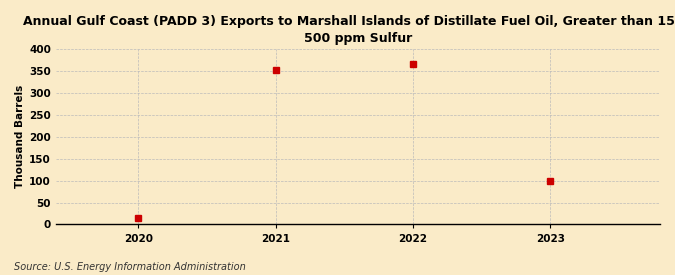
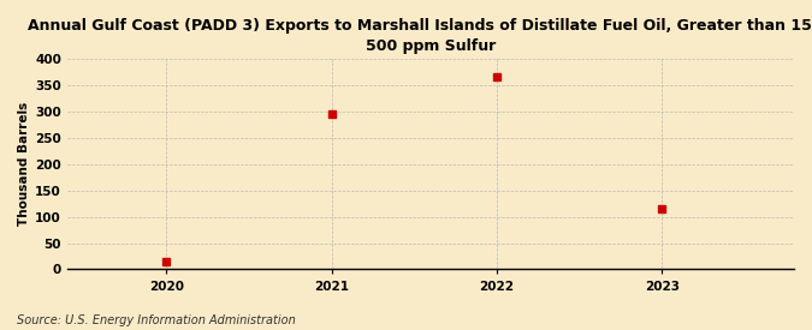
2021: 352 -> 295
2023: 100 -> 115
